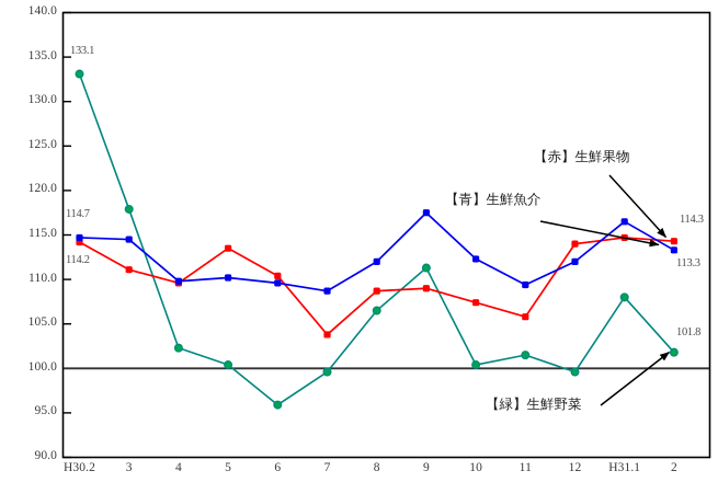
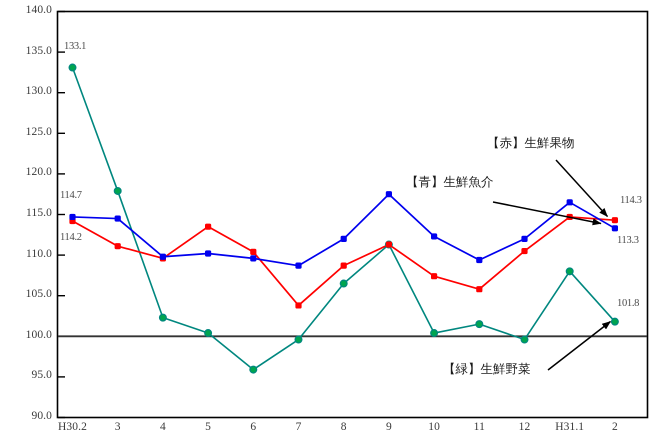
【赤】生鮮果物/9: 109 -> 111
【赤】生鮮果物/12: 114 -> 110
